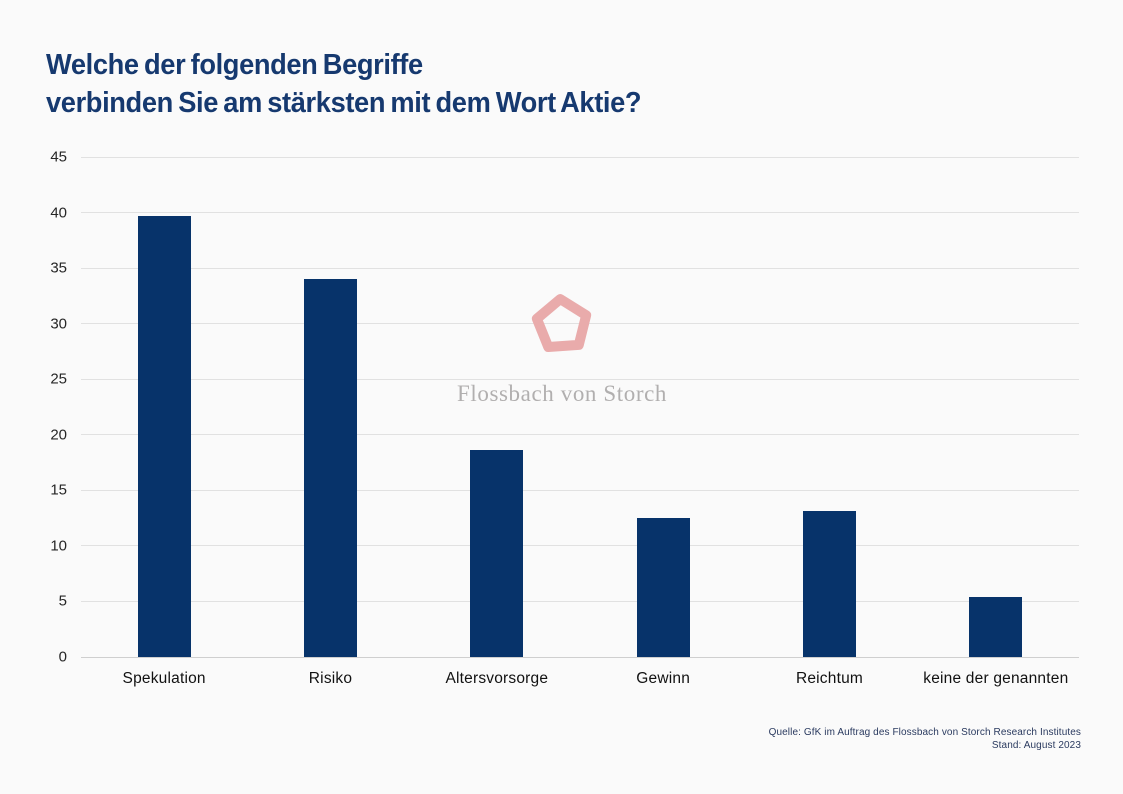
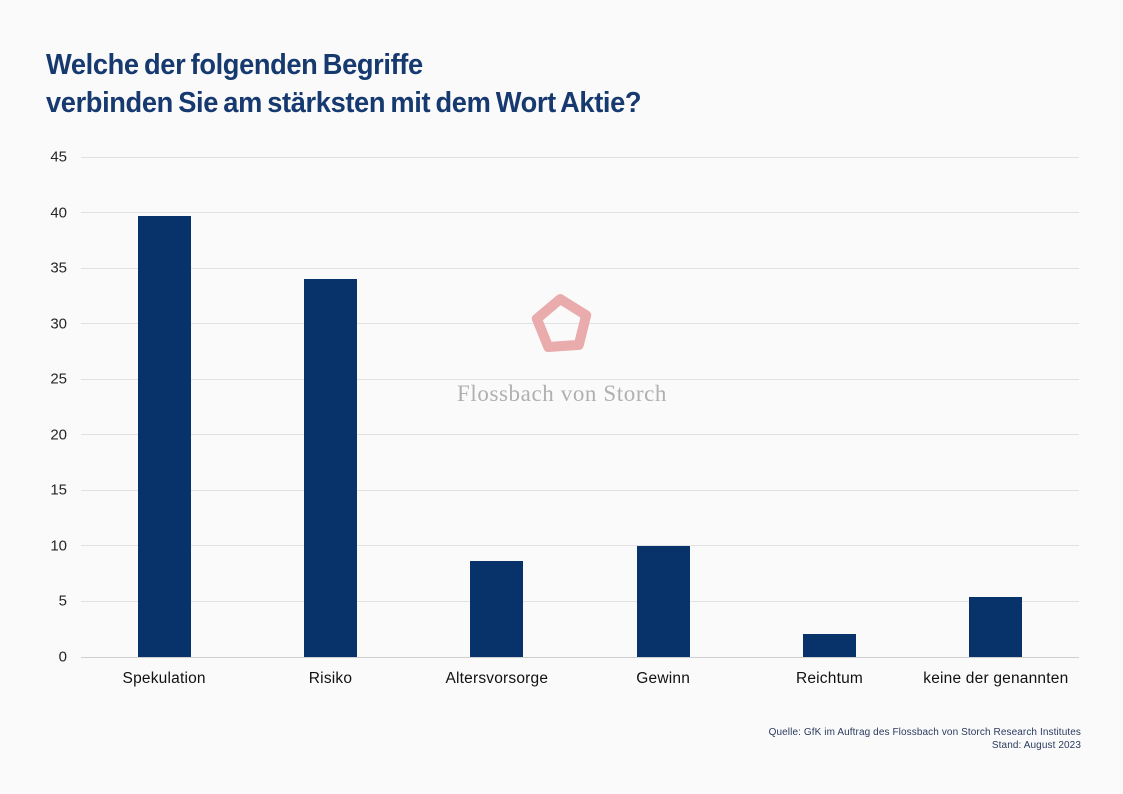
Altersvorsorge: 18.6 -> 8.6
Gewinn: 12.5 -> 10.0
Reichtum: 13.1 -> 2.1
